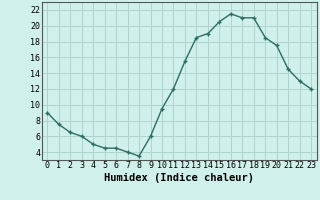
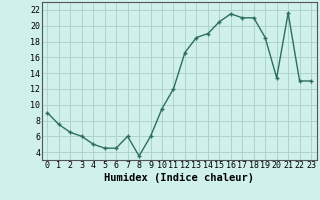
7: 4.0 -> 6.0
12: 15.5 -> 16.6
20: 17.5 -> 13.4
21: 14.5 -> 21.6
23: 12.0 -> 13.0
